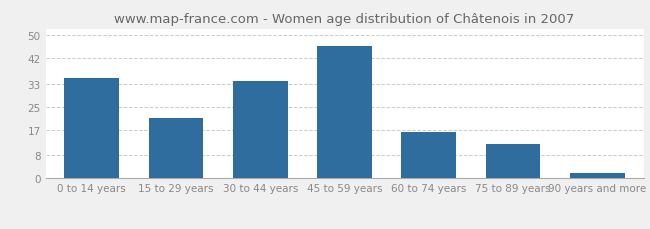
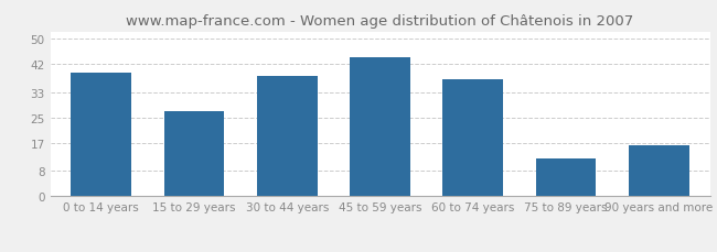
0 to 14 years: 35 -> 39
15 to 29 years: 21 -> 27
30 to 44 years: 34 -> 38
45 to 59 years: 46 -> 44
60 to 74 years: 16 -> 37
90 years and more: 2 -> 16
